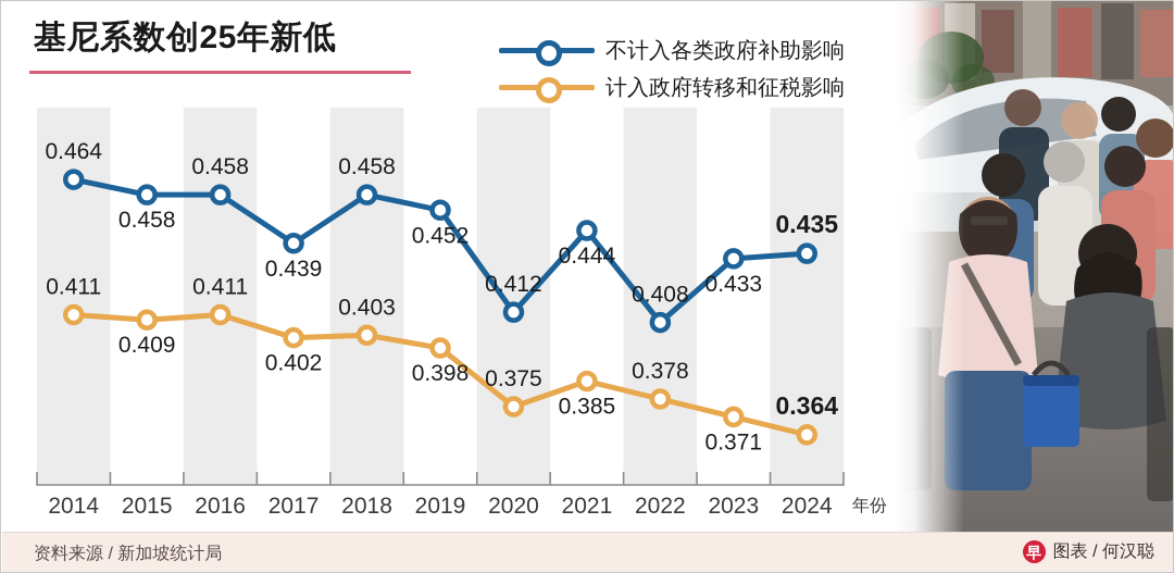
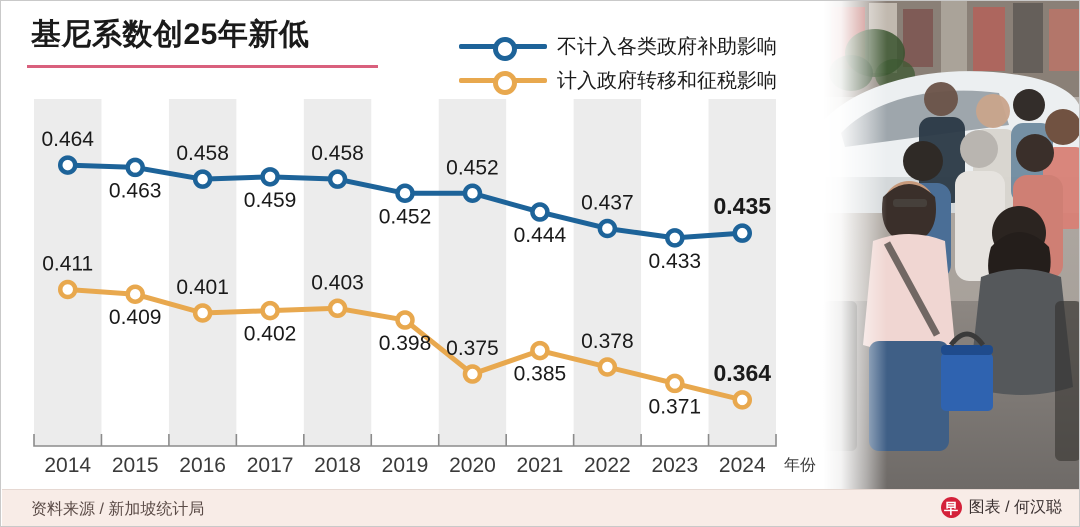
不计入各类政府补助影响/2015: 0.458 -> 0.463
计入政府转移和征税影响/2016: 0.411 -> 0.401
不计入各类政府补助影响/2017: 0.439 -> 0.459
不计入各类政府补助影响/2020: 0.412 -> 0.452
不计入各类政府补助影响/2022: 0.408 -> 0.437
